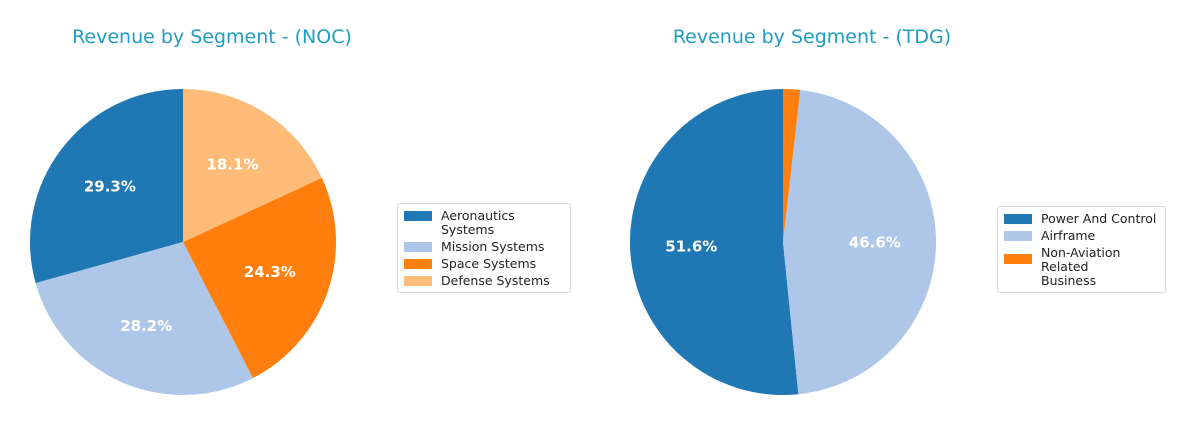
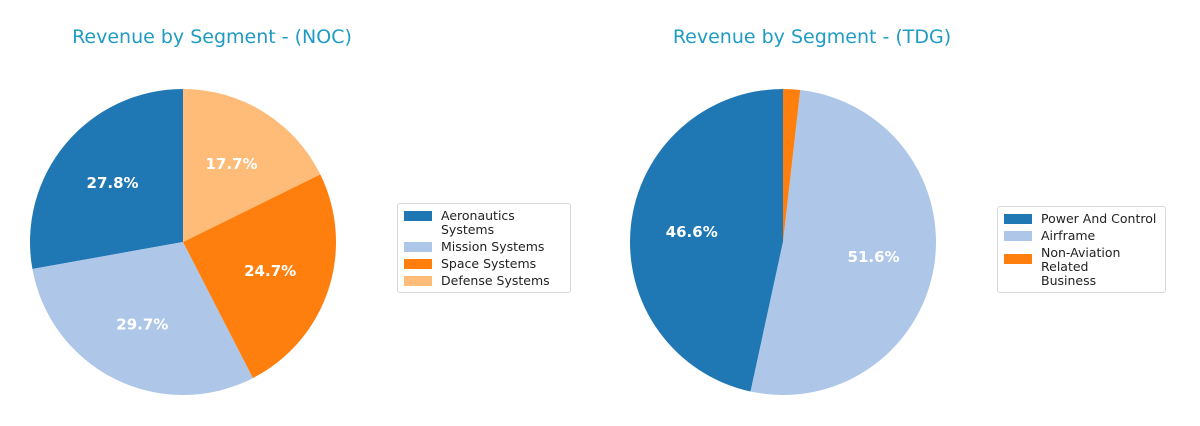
Revenue by Segment - (NOC)/Aeronautics Systems: 29.3% -> 27.8%
Revenue by Segment - (NOC)/Mission Systems: 28.2% -> 29.7%
Revenue by Segment - (NOC)/Space Systems: 24.3% -> 24.7%
Revenue by Segment - (NOC)/Defense Systems: 18.1% -> 17.7%
Revenue by Segment - (TDG)/Power And Control: 51.6% -> 46.6%
Revenue by Segment - (TDG)/Airframe: 46.6% -> 51.6%
